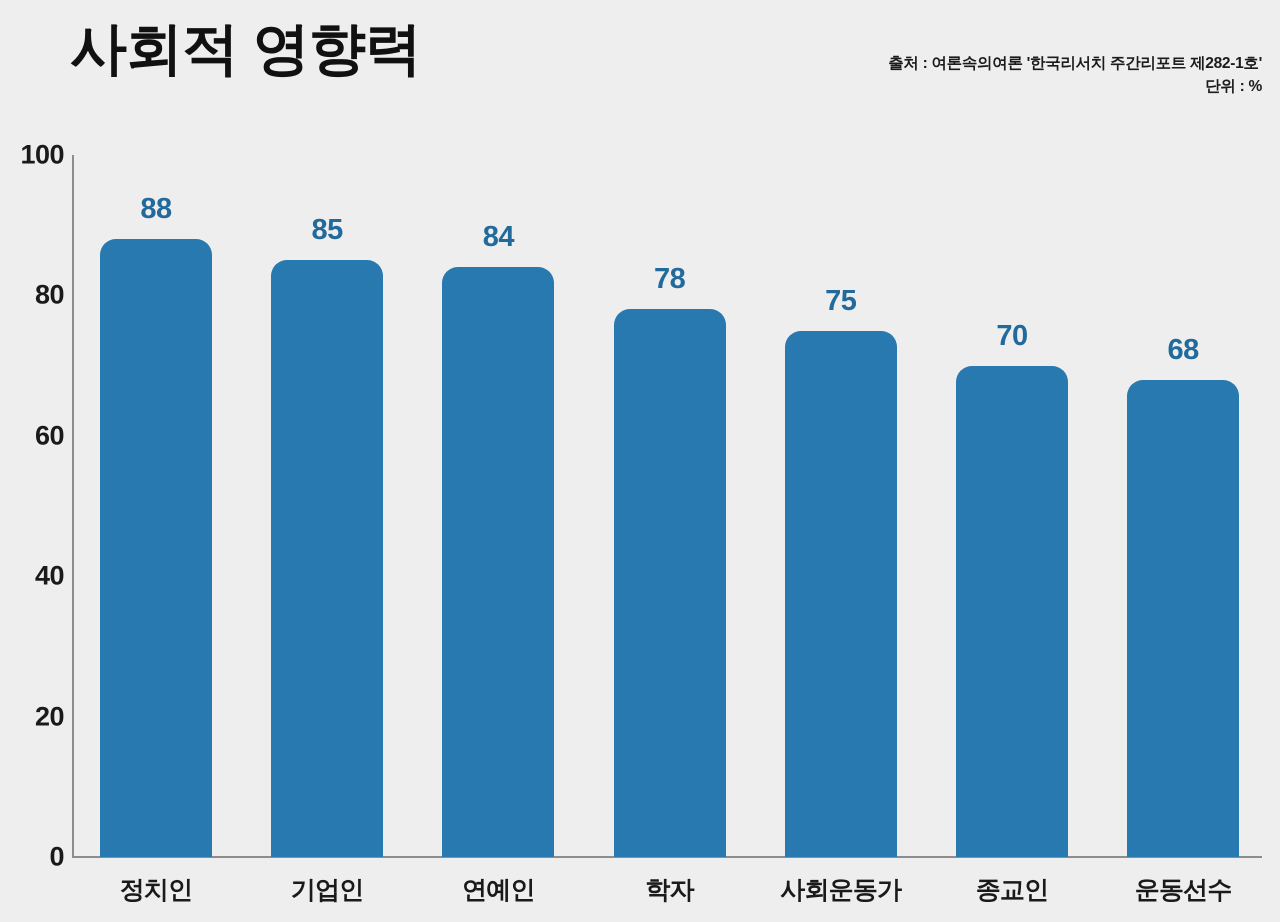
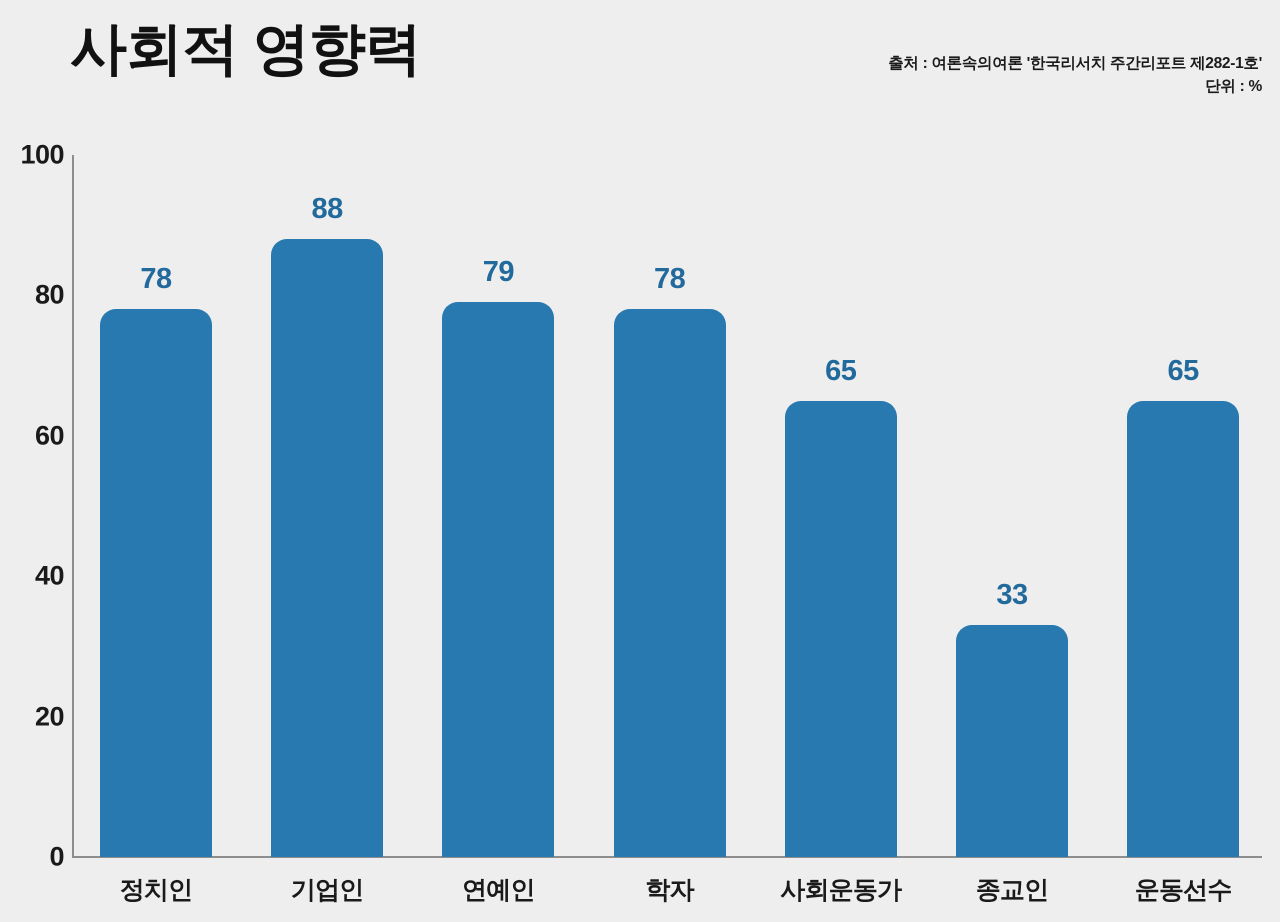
정치인: 88 -> 78
기업인: 85 -> 88
연예인: 84 -> 79
사회운동가: 75 -> 65
종교인: 70 -> 33
운동선수: 68 -> 65
